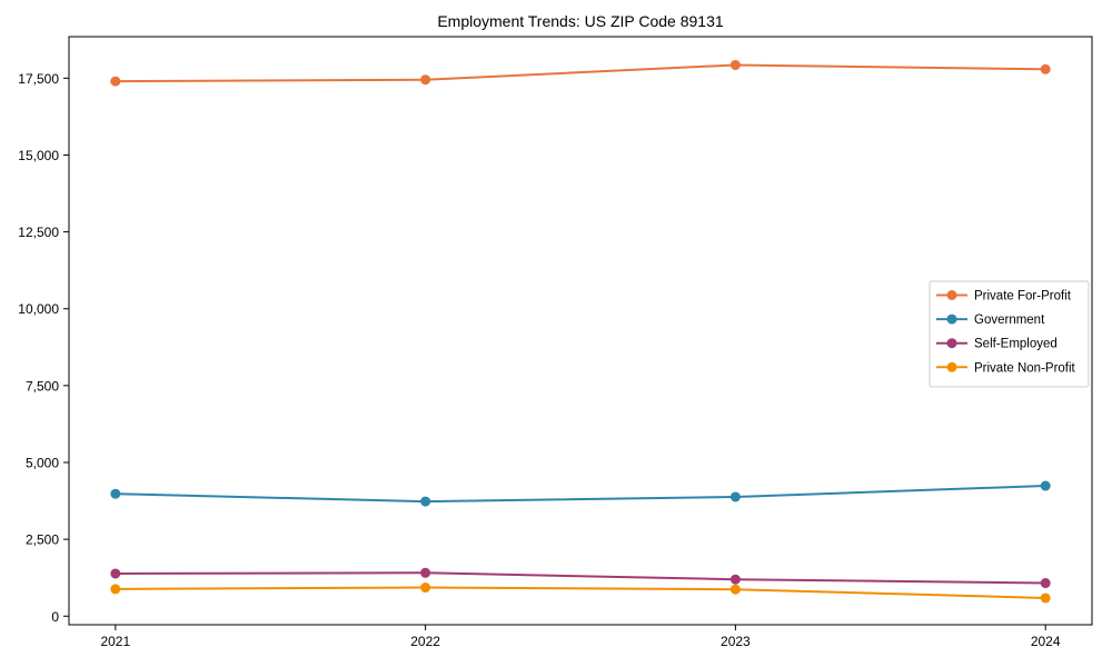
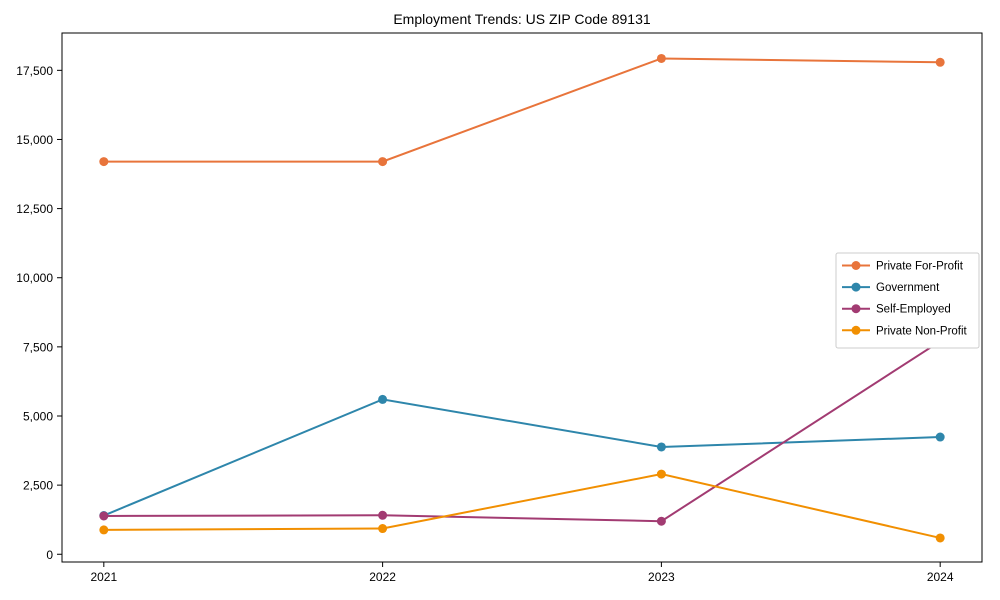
Private For-Profit/2021: 17400 -> 14200
Government/2021: 4000 -> 1400
Private For-Profit/2022: 17400 -> 14200
Government/2022: 3700 -> 5600
Private Non-Profit/2023: 900 -> 2900
Self-Employed/2024: 1100 -> 7700
